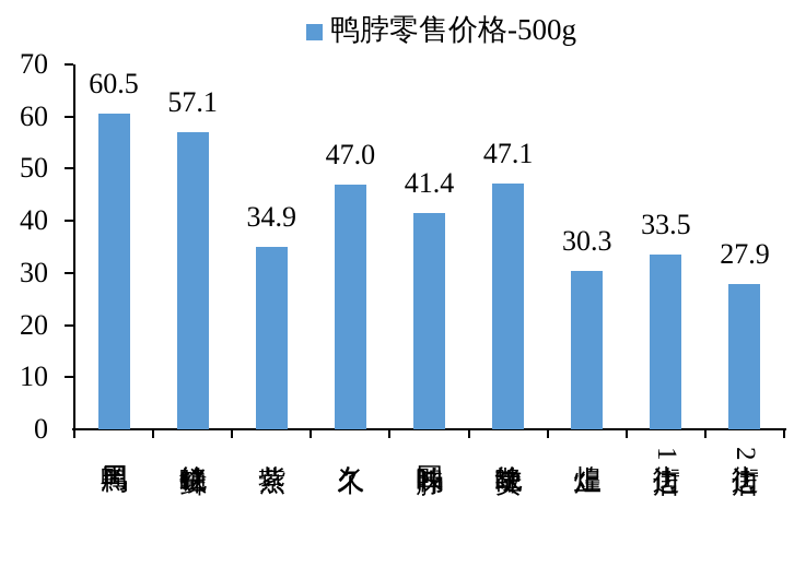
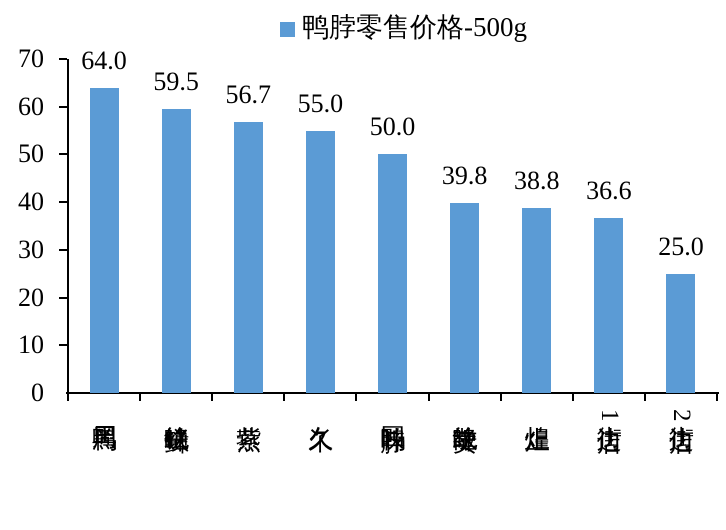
周黑鸭: 60.5 -> 64.0
绝味锁鲜: 57.1 -> 59.5
紫燕: 34.9 -> 56.7
久久丫: 47.0 -> 55.0
回味鸭脖: 41.4 -> 50.0
绝味散卖: 47.1 -> 39.8
煌上煌: 30.3 -> 38.8
街边店1: 33.5 -> 36.6
街边店2: 27.9 -> 25.0
